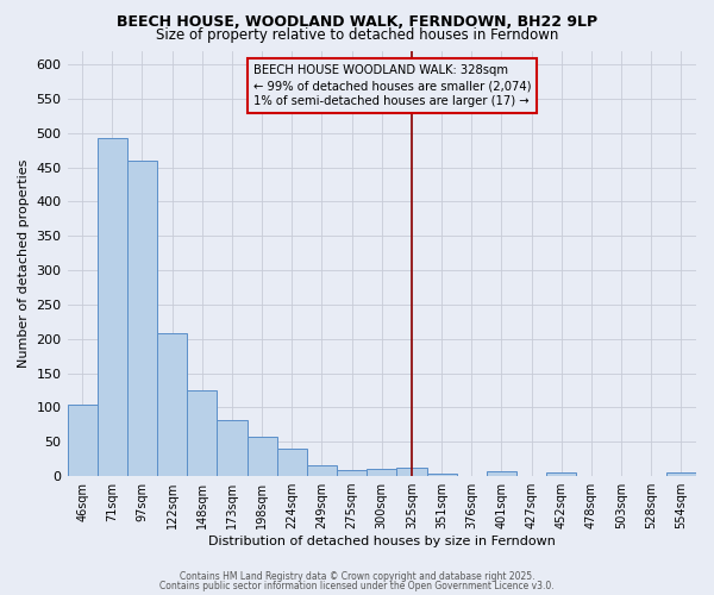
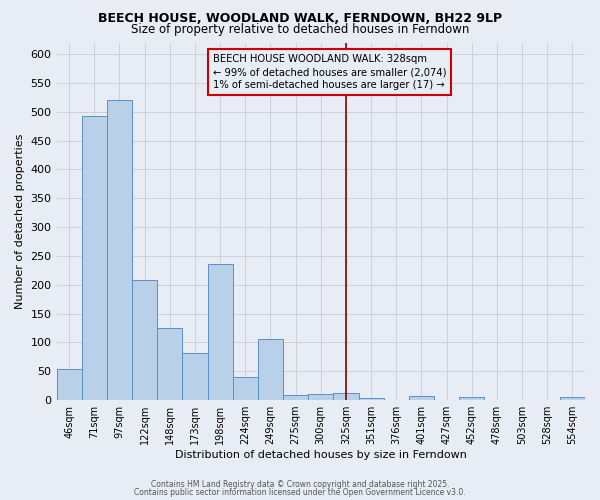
46sqm: 105 -> 54
97sqm: 460 -> 520
198sqm: 57 -> 236
249sqm: 15 -> 106
